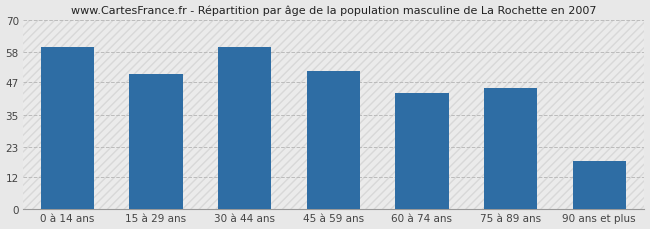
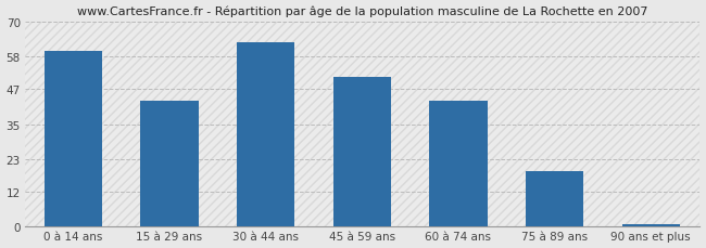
15 à 29 ans: 50 -> 43
30 à 44 ans: 60 -> 63
75 à 89 ans: 45 -> 19
90 ans et plus: 18 -> 1
